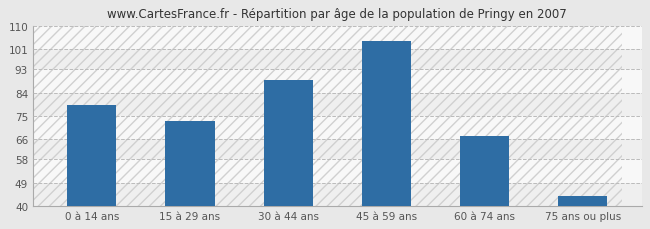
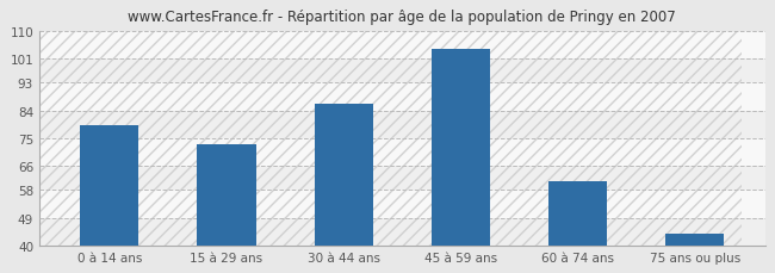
30 à 44 ans: 89 -> 86
60 à 74 ans: 67 -> 61
